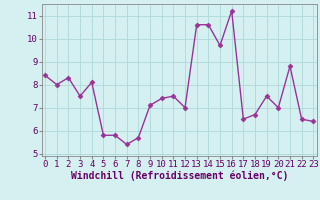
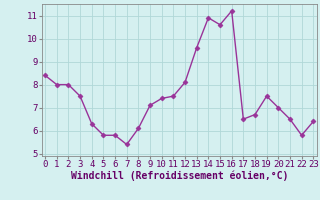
2: 8.3 -> 8.0
4: 8.1 -> 6.3
8: 5.7 -> 6.1
12: 7.0 -> 8.1
13: 10.6 -> 9.6
14: 10.6 -> 10.9
15: 9.7 -> 10.6
21: 8.8 -> 6.5
22: 6.5 -> 5.8
